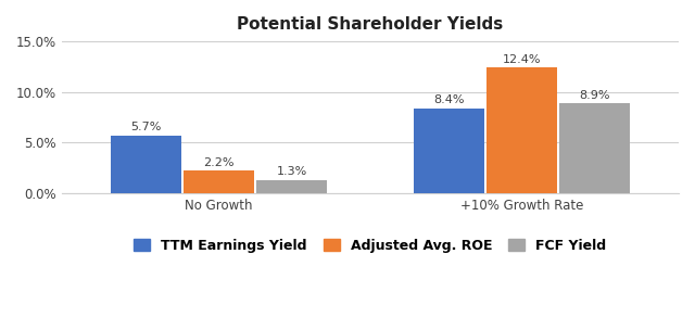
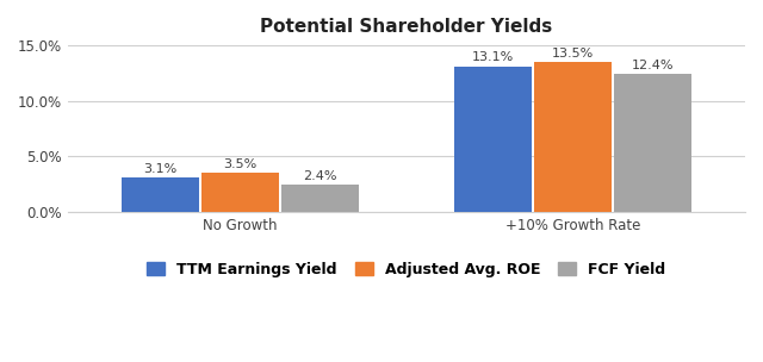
TTM Earnings Yield/No Growth: 5.7% -> 3.1%
Adjusted Avg. ROE/No Growth: 2.2% -> 3.5%
FCF Yield/No Growth: 1.3% -> 2.4%
TTM Earnings Yield/+10% Growth Rate: 8.4% -> 13.1%
Adjusted Avg. ROE/+10% Growth Rate: 12.4% -> 13.5%
FCF Yield/+10% Growth Rate: 8.9% -> 12.4%
